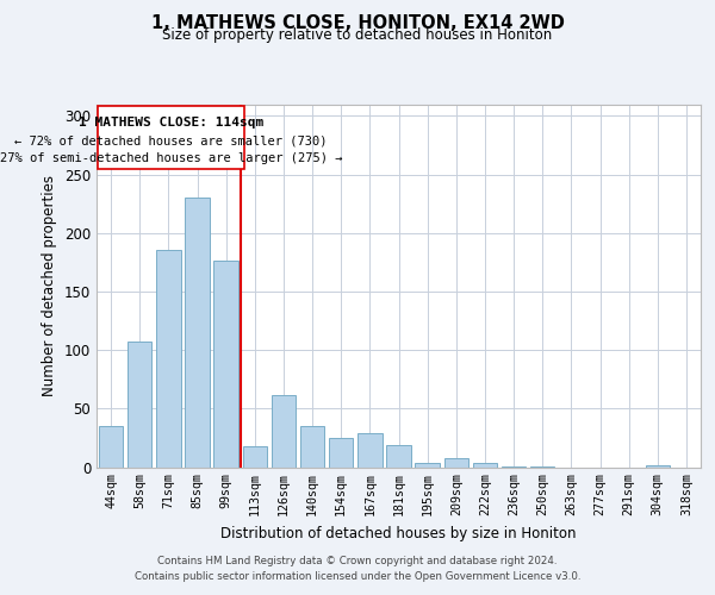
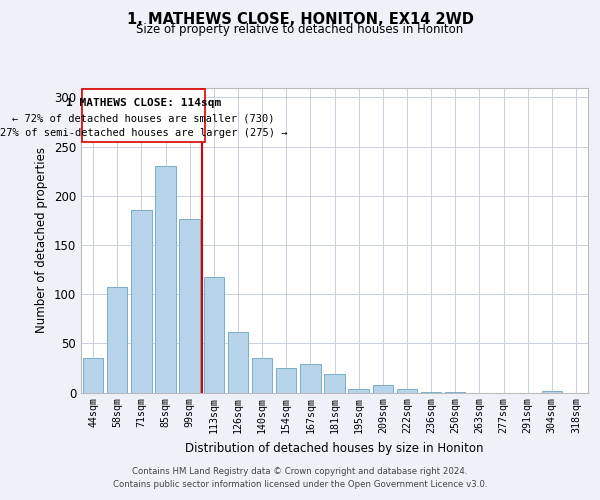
113sqm: 18 -> 117
